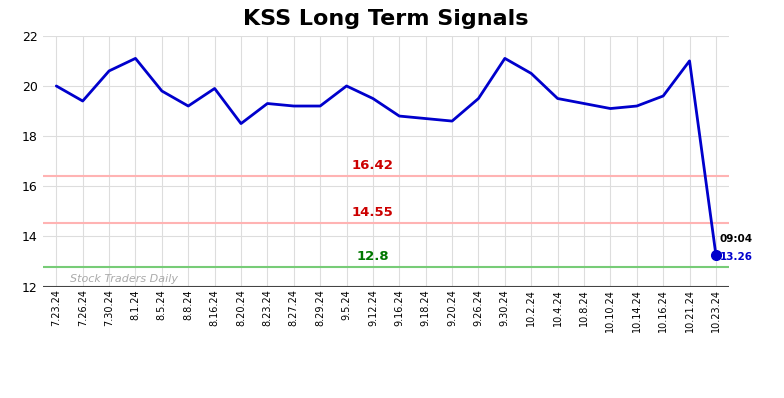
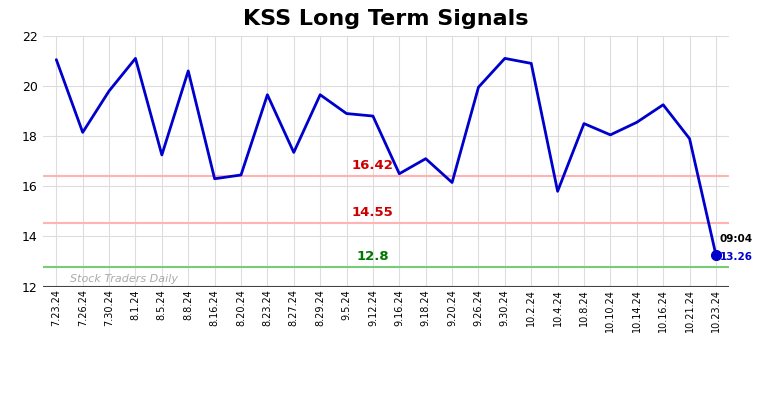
7.23.24: 20.00 -> 21.05
7.26.24: 19.40 -> 18.15
7.30.24: 20.60 -> 19.80
8.5.24: 19.80 -> 17.25
8.8.24: 19.20 -> 20.60
8.16.24: 19.90 -> 16.30
8.20.24: 18.50 -> 16.45
8.23.24: 19.30 -> 19.65
8.27.24: 19.20 -> 17.35
8.29.24: 19.20 -> 19.65
9.5.24: 20.00 -> 18.90
9.12.24: 19.50 -> 18.80
9.16.24: 18.80 -> 16.50
9.18.24: 18.70 -> 17.10
9.20.24: 18.60 -> 16.15
9.26.24: 19.50 -> 19.95
10.2.24: 20.50 -> 20.90
10.4.24: 19.50 -> 15.80
10.8.24: 19.30 -> 18.50
10.10.24: 19.10 -> 18.05
10.14.24: 19.20 -> 18.55
10.16.24: 19.60 -> 19.25
10.21.24: 21.00 -> 17.90
